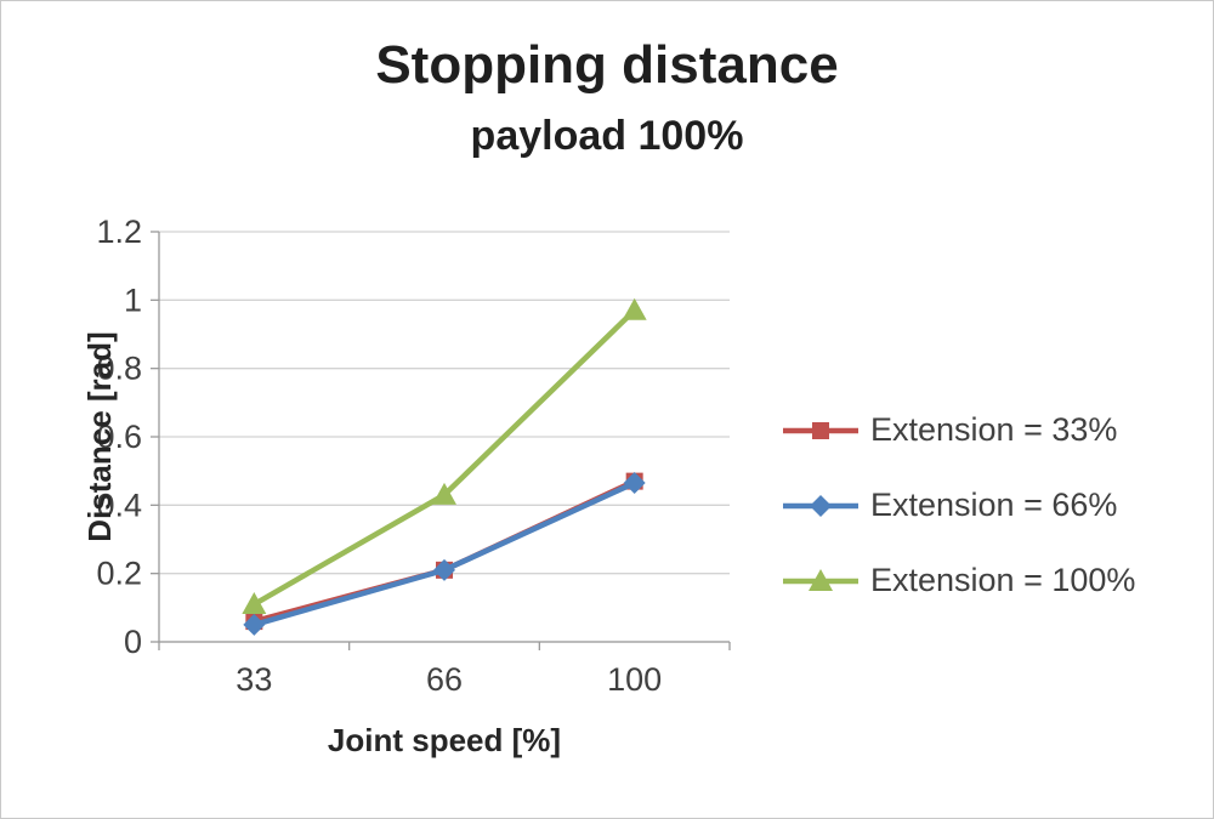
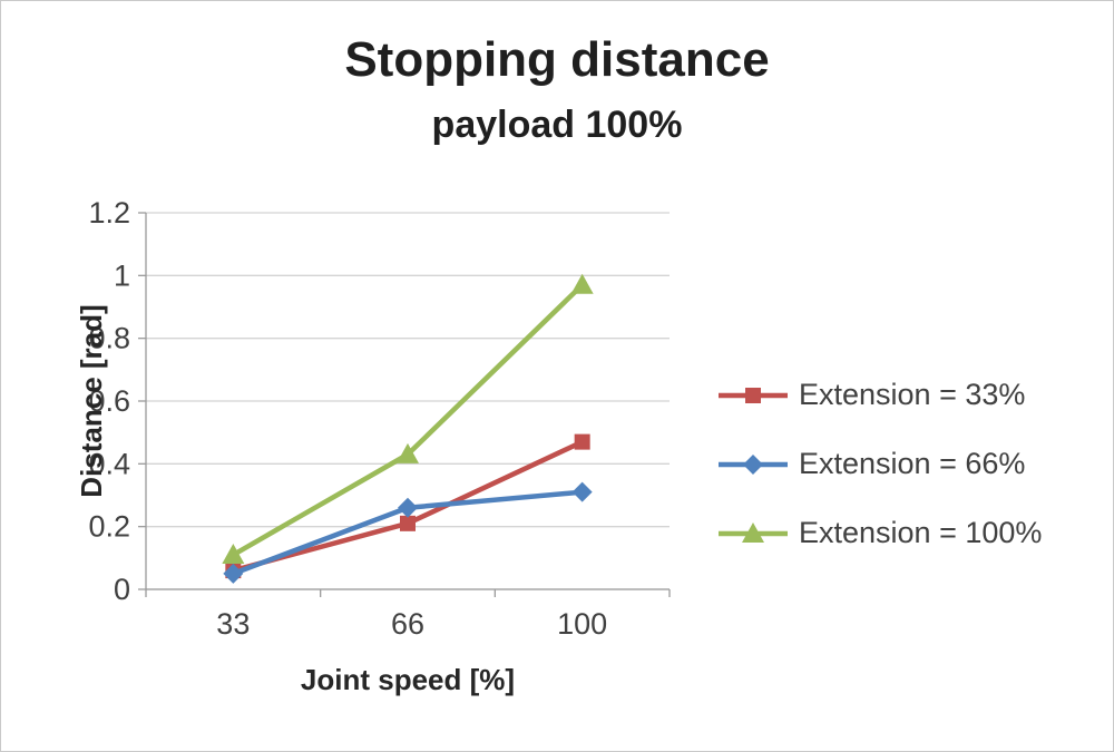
Extension = 66%/66: 0.21 -> 0.26
Extension = 66%/100: 0.47 -> 0.31
